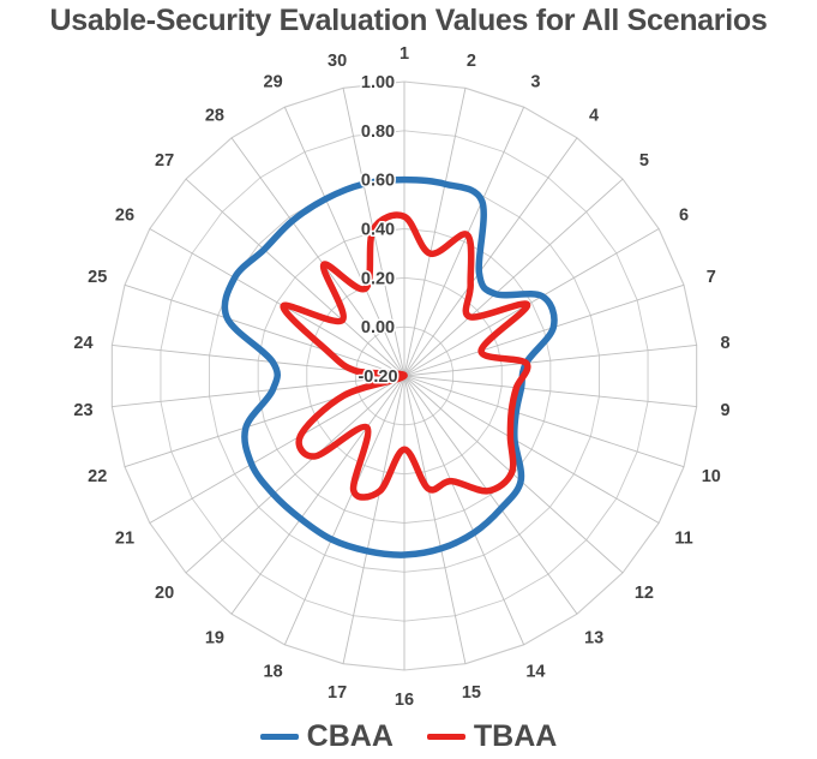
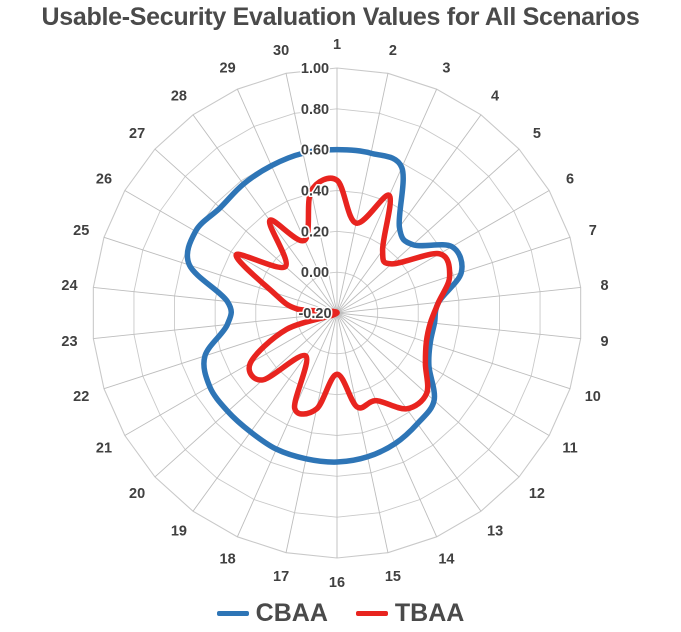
TBAA/2: 0.31 -> 0.25
TBAA/4: 0.26 -> 0.18
TBAA/7: 0.13 -> 0.38
